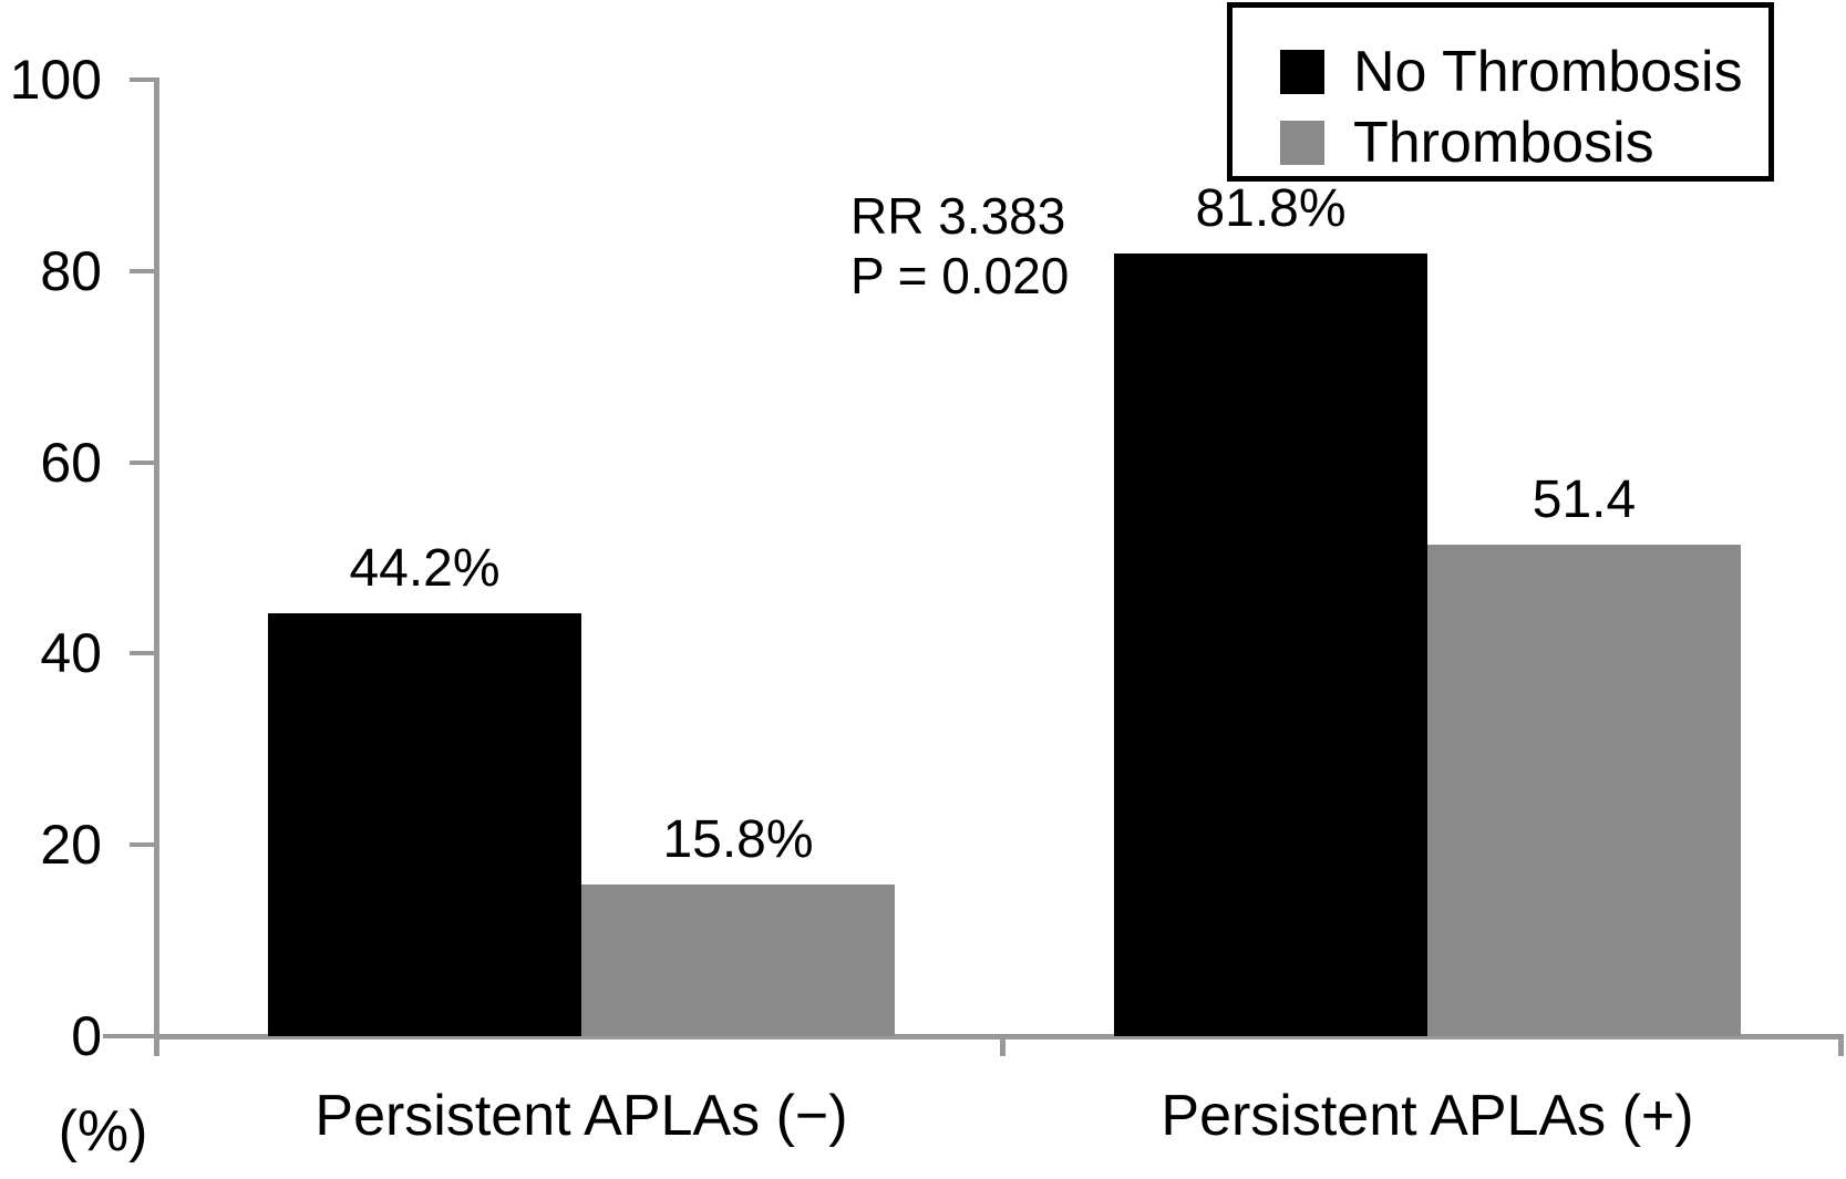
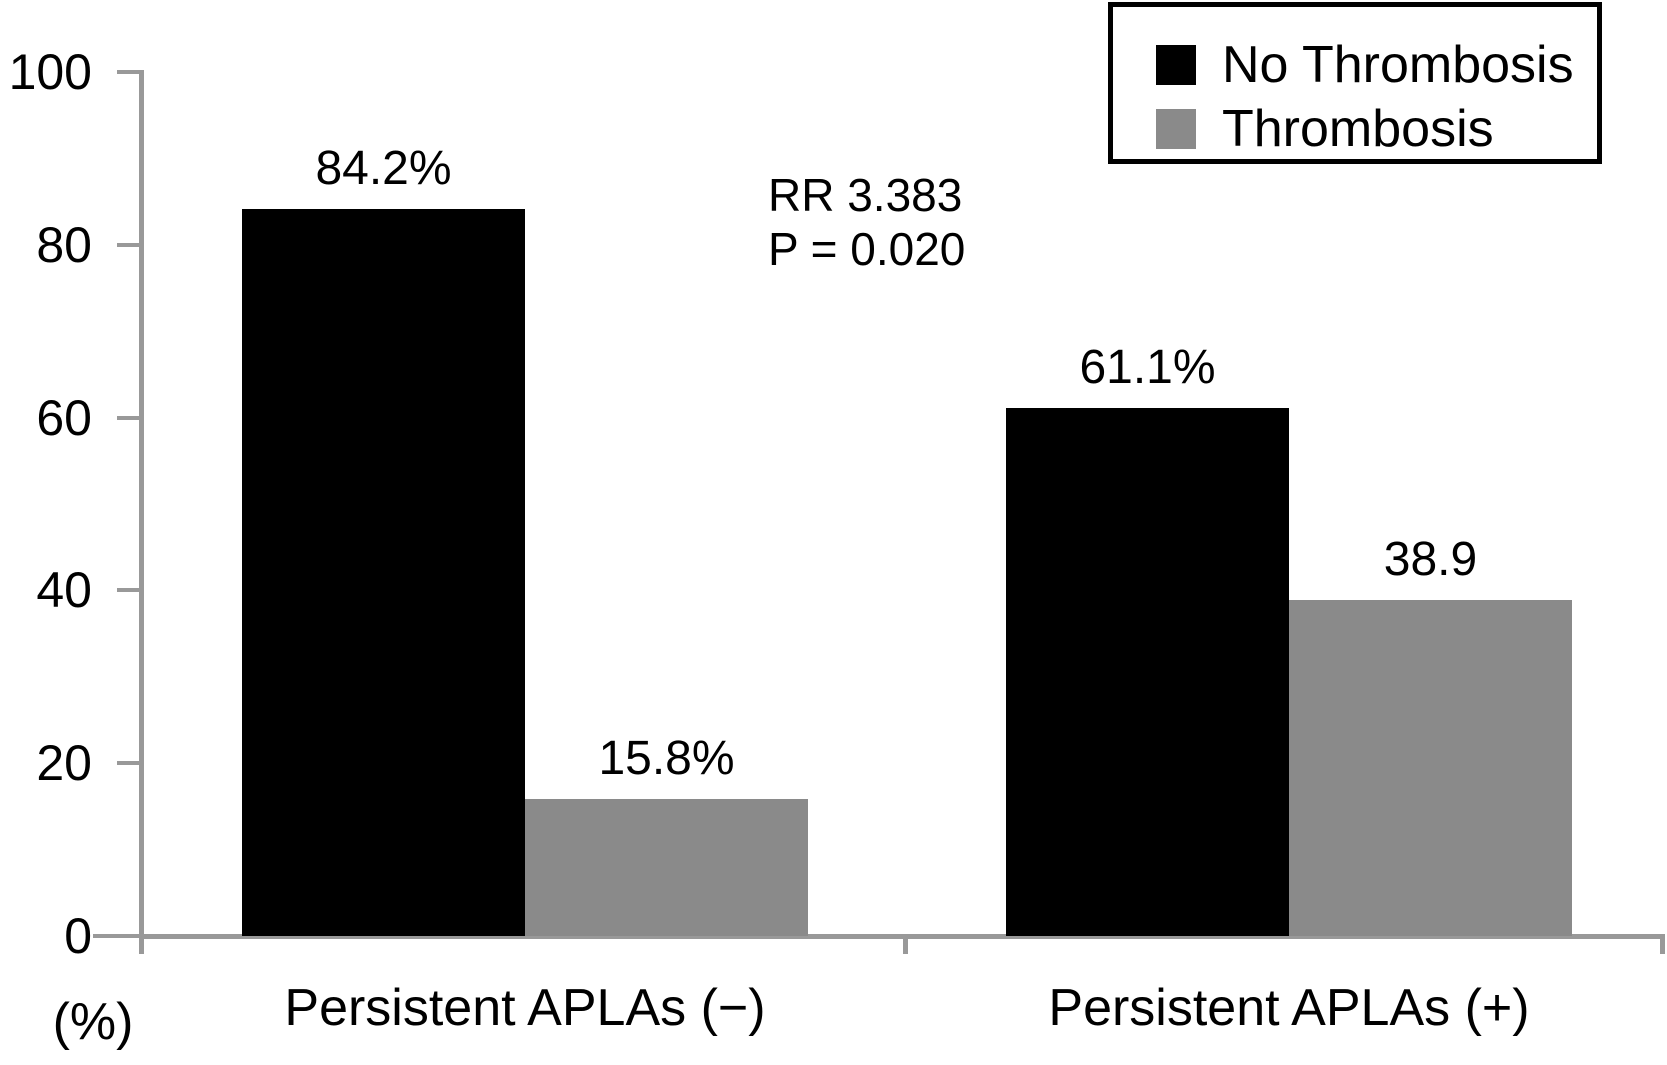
No Thrombosis/Persistent APLAs (−): 44.2% -> 84.2%
No Thrombosis/Persistent APLAs (+): 81.8% -> 61.1%
Thrombosis/Persistent APLAs (+): 51.4 -> 38.9
